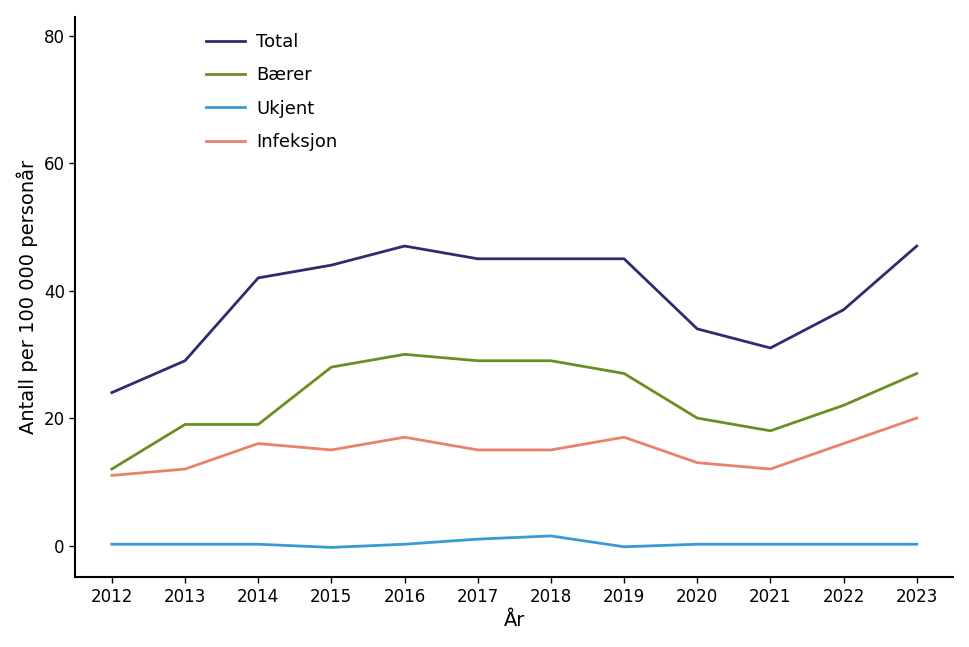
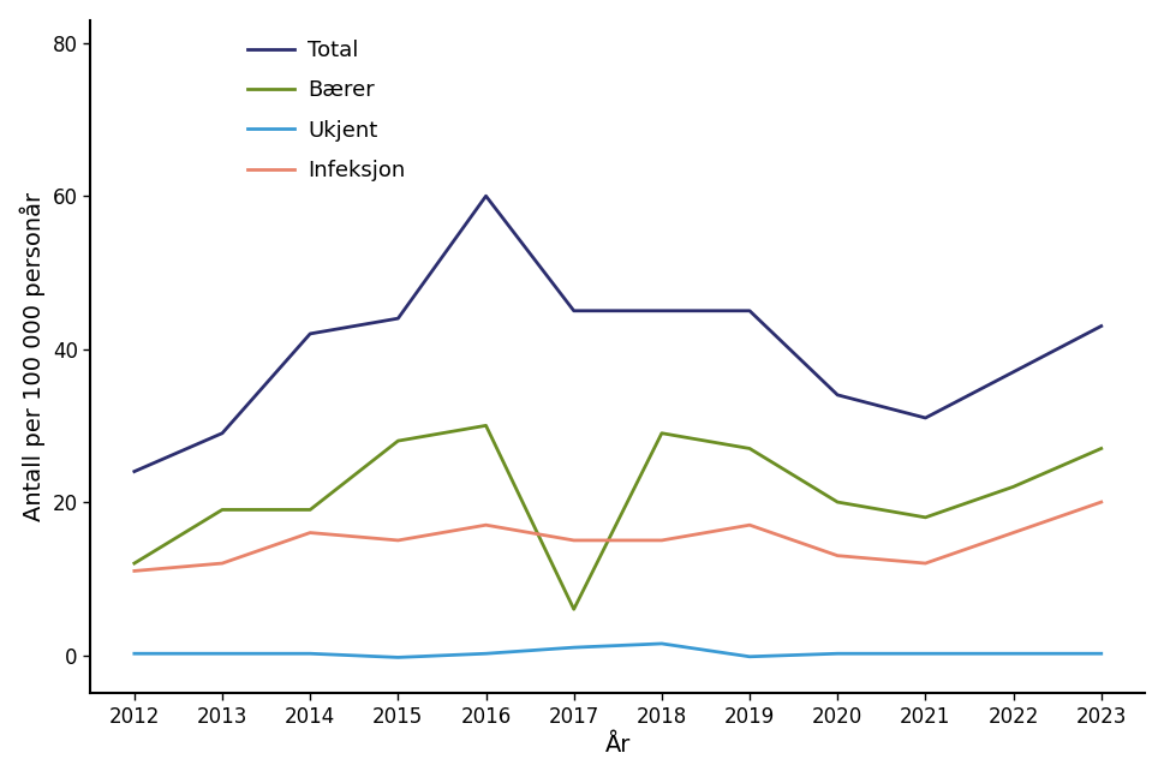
Total/2016: 47 -> 60
Bærer/2017: 29 -> 6
Total/2023: 47 -> 43
